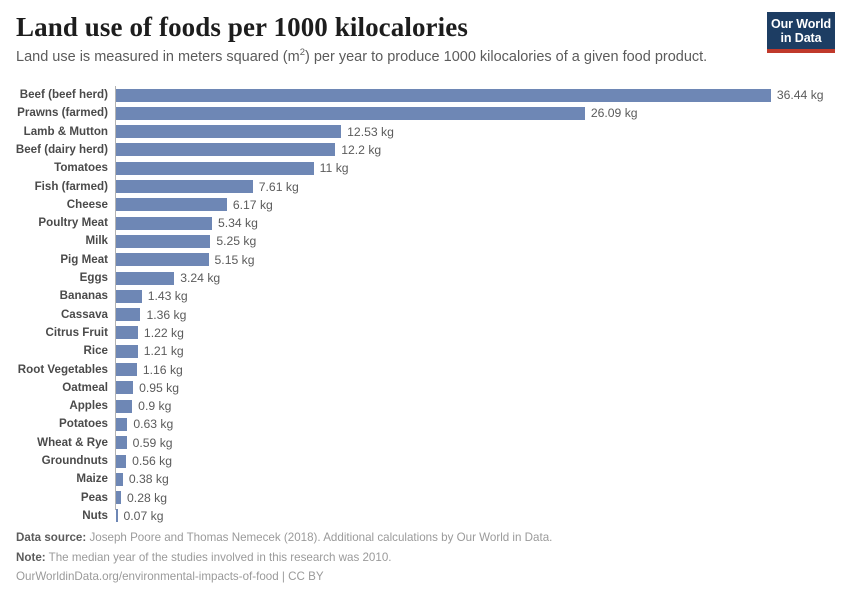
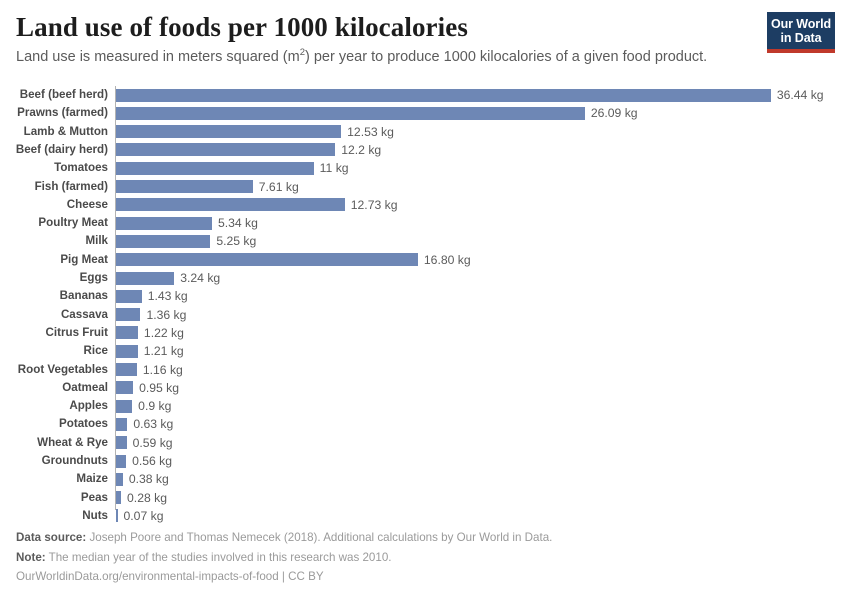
Cheese: 6.17 -> 12.73
Pig Meat: 5.15 -> 16.80
